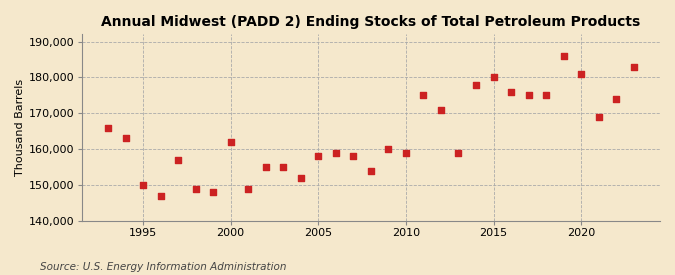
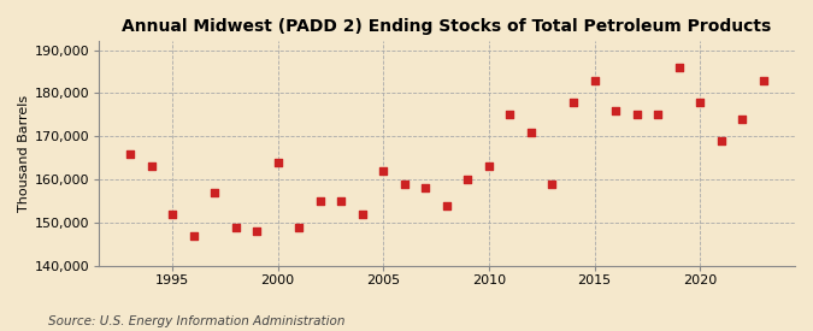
1995: 150,000 -> 152,000
2000: 162,000 -> 164,000
2005: 158,000 -> 162,000
2010: 159,000 -> 163,000
2015: 180,000 -> 183,000
2020: 181,000 -> 178,000
